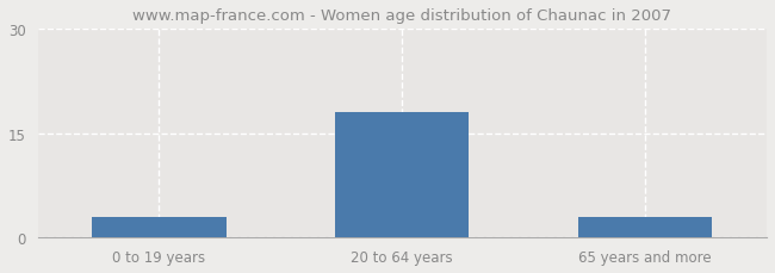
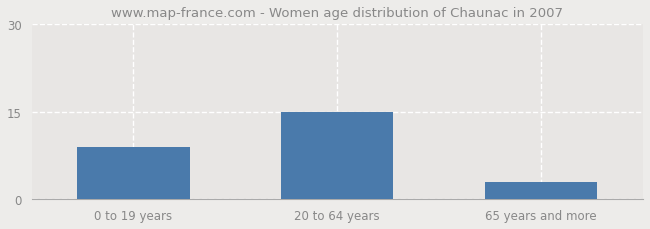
0 to 19 years: 3 -> 9
20 to 64 years: 18 -> 15
